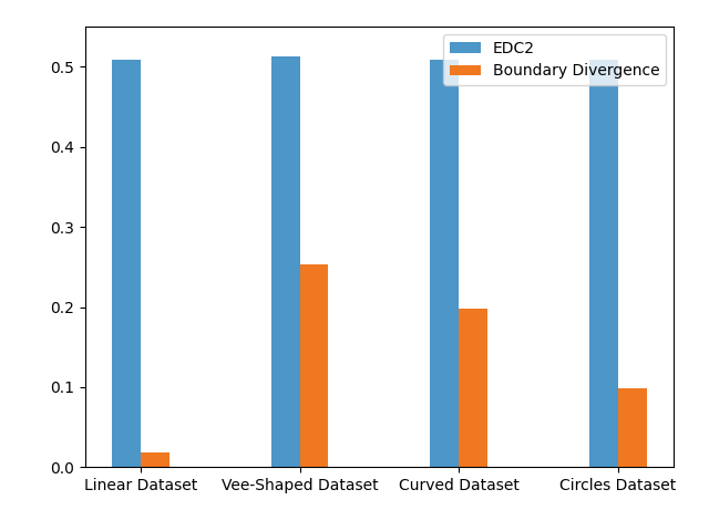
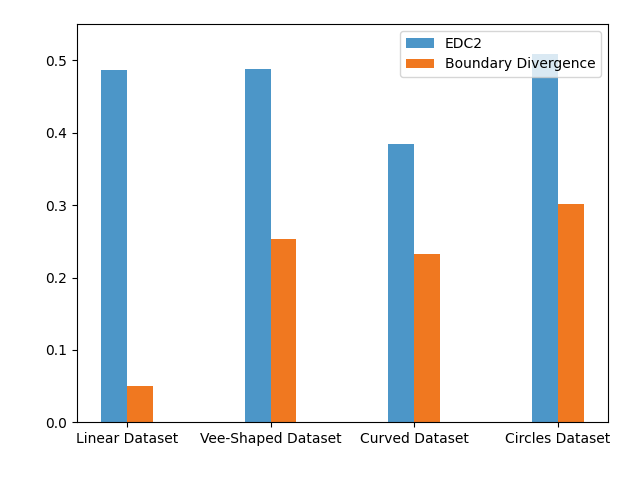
EDC2/Linear Dataset: 0.508 -> 0.486
Boundary Divergence/Linear Dataset: 0.018 -> 0.050
EDC2/Vee-Shaped Dataset: 0.513 -> 0.488
EDC2/Curved Dataset: 0.508 -> 0.384
Boundary Divergence/Curved Dataset: 0.198 -> 0.232
Boundary Divergence/Circles Dataset: 0.099 -> 0.302
